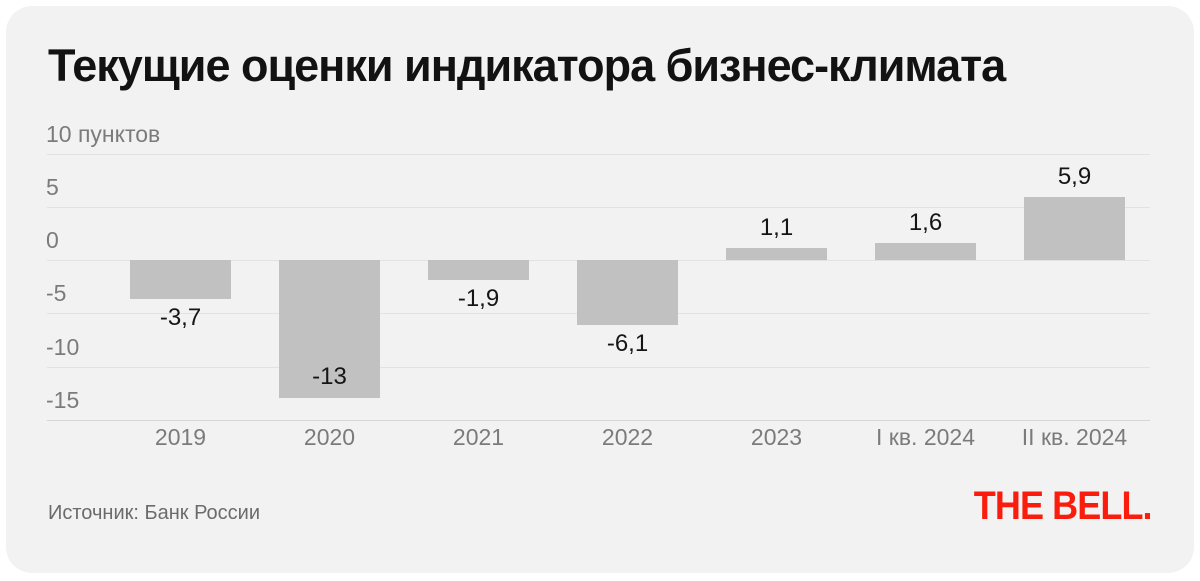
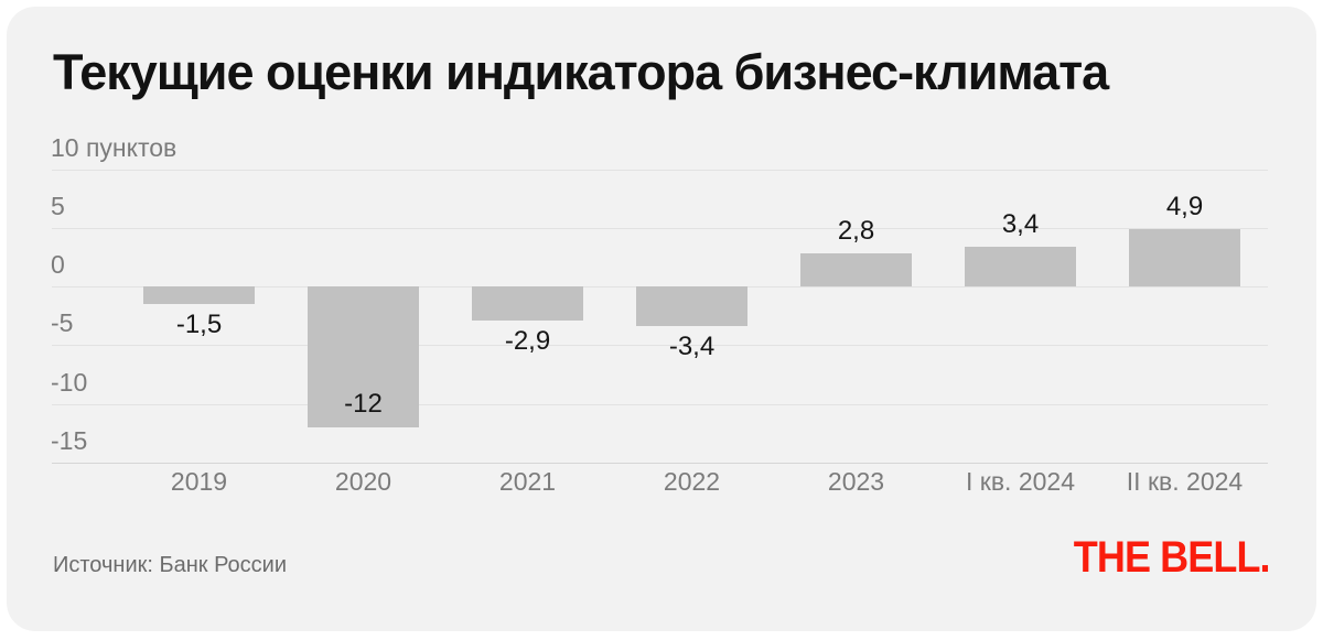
2019: -3,7 -> -1,5
2020: -13 -> -12
2021: -1,9 -> -2,9
2022: -6,1 -> -3,4
2023: 1,1 -> 2,8
I кв. 2024: 1,6 -> 3,4
II кв. 2024: 5,9 -> 4,9
